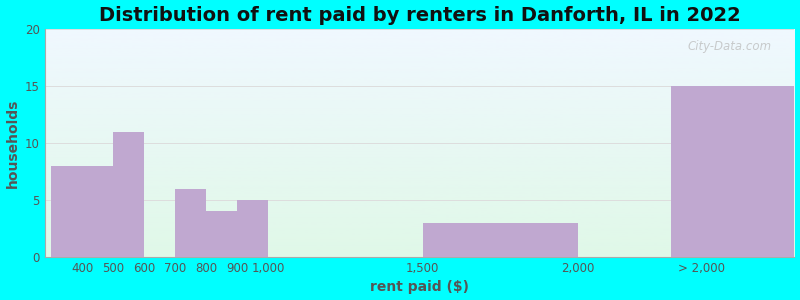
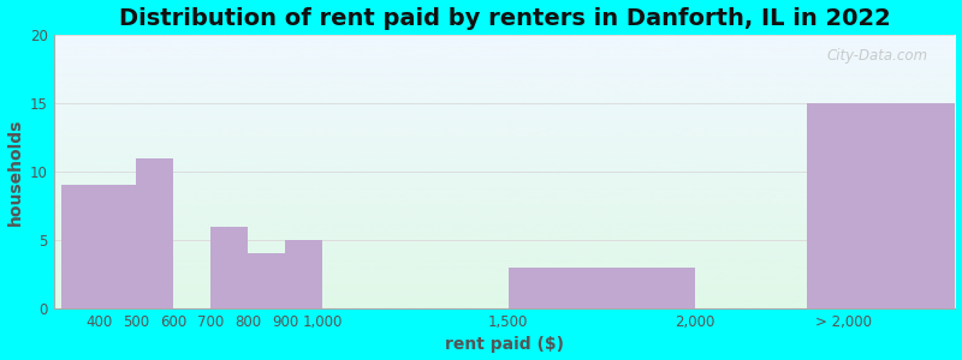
400: 8 -> 9
